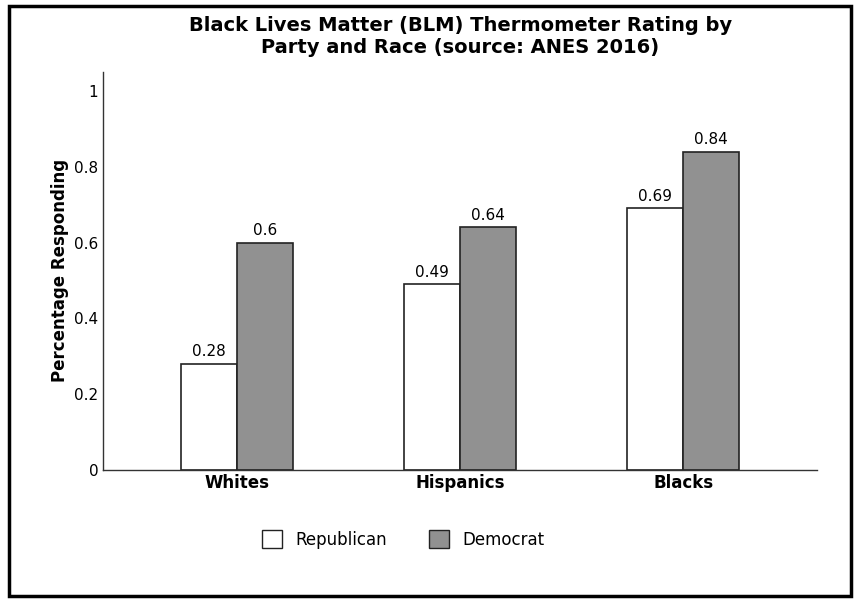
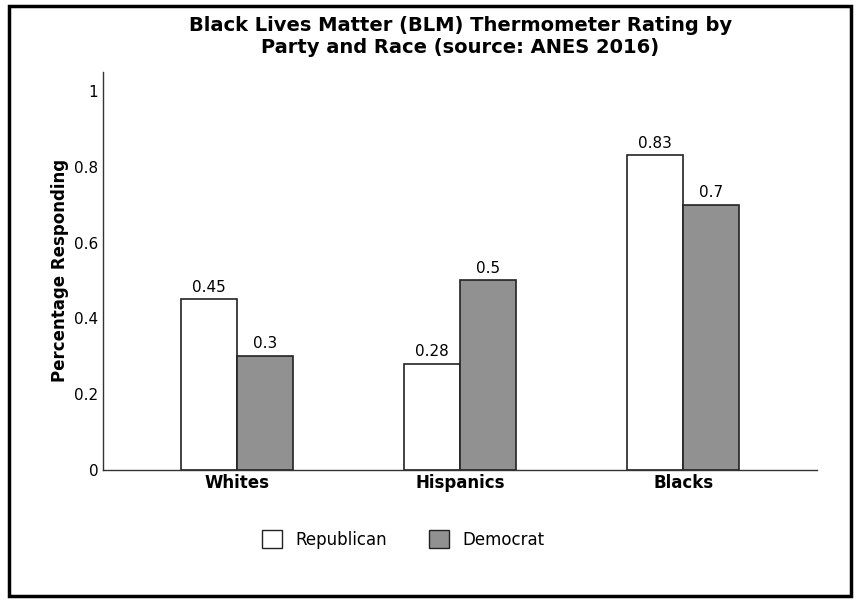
Republican/Whites: 0.28 -> 0.45
Democrat/Whites: 0.6 -> 0.3
Republican/Hispanics: 0.49 -> 0.28
Democrat/Hispanics: 0.64 -> 0.5
Republican/Blacks: 0.69 -> 0.83
Democrat/Blacks: 0.84 -> 0.7
